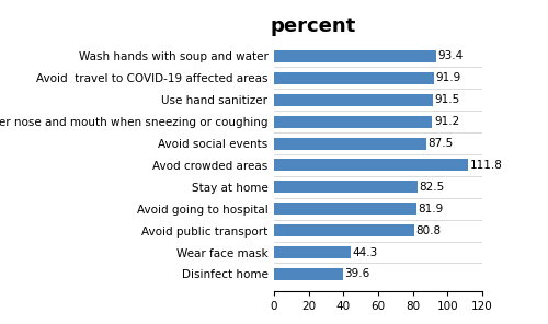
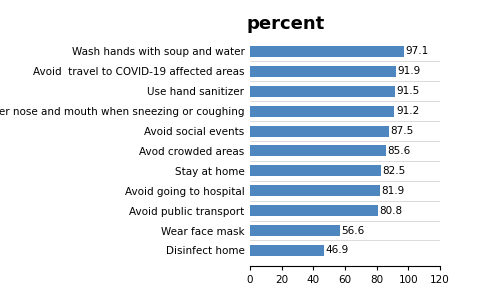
Wash hands with soup and water: 93.4 -> 97.1
Avod crowded areas: 111.8 -> 85.6
Wear face mask: 44.3 -> 56.6
Disinfect home: 39.6 -> 46.9
